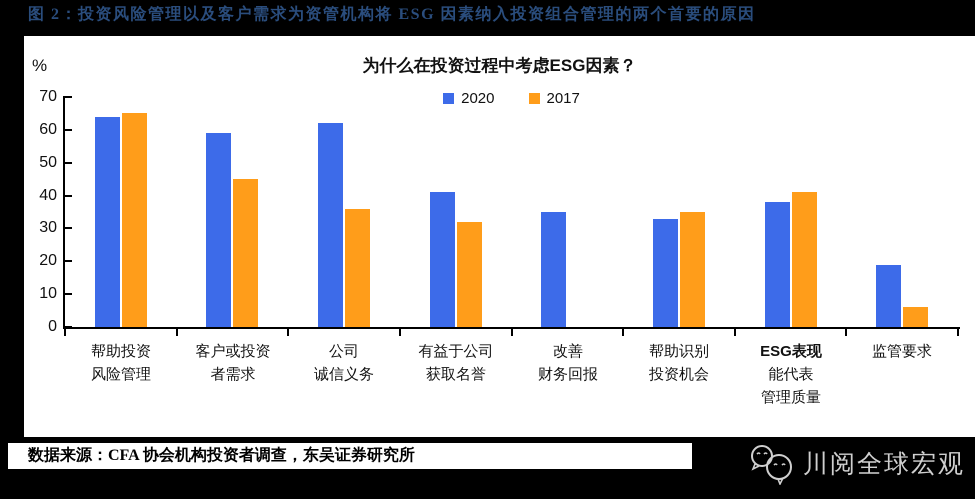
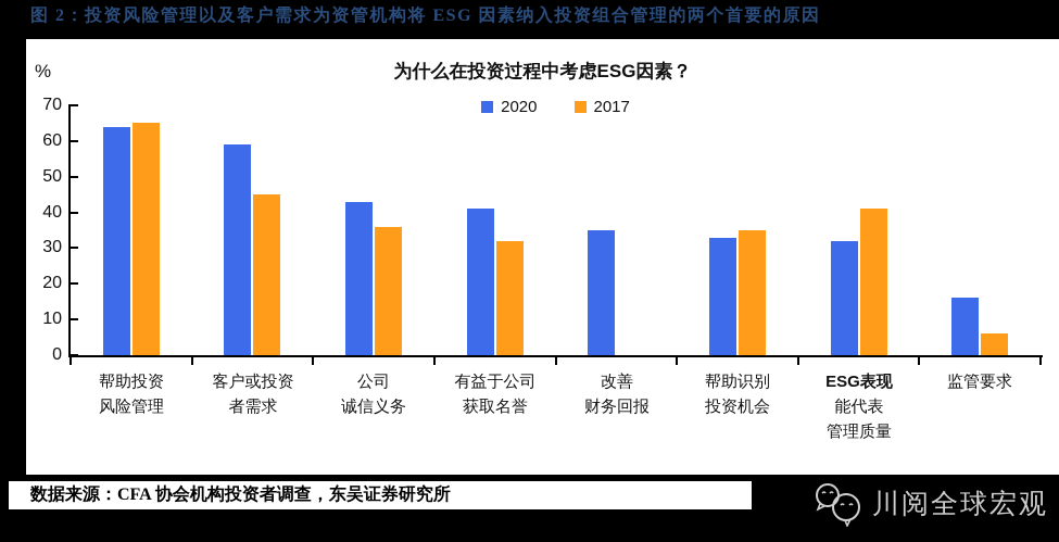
2020/公司 诚信义务: 62 -> 43
2020/ESG表现 能代表 管理质量: 38 -> 32
2020/监管要求: 19 -> 16
